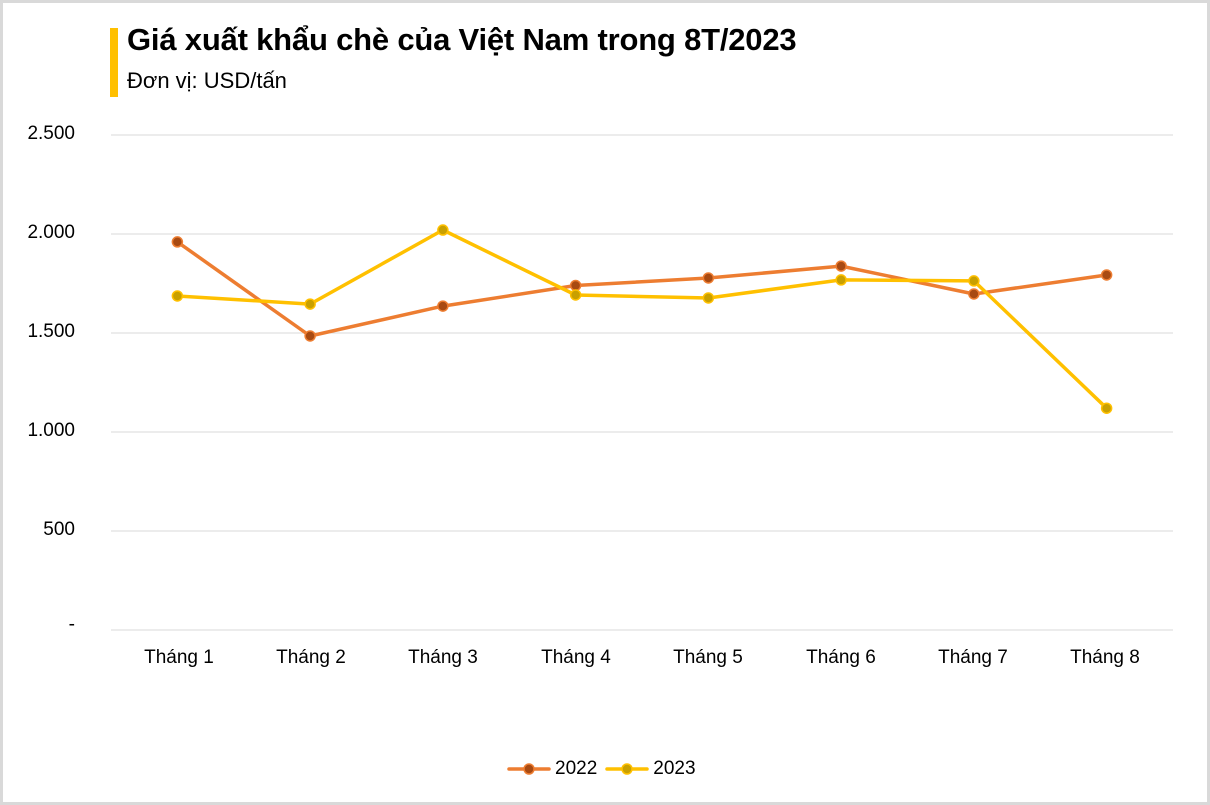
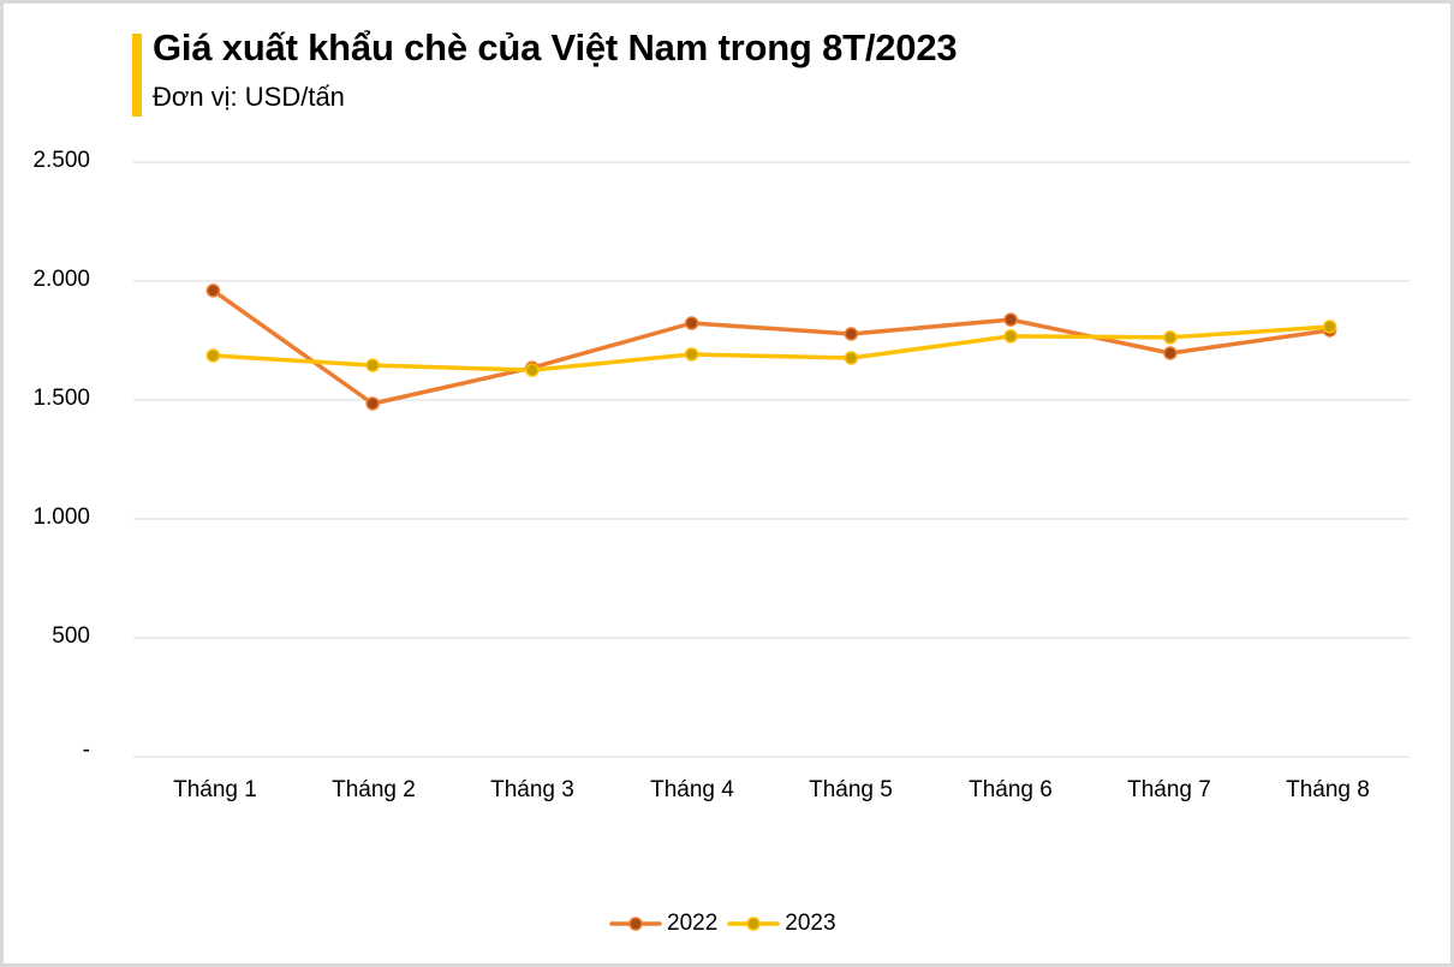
2023/Tháng 3: 2020 -> 1630
2022/Tháng 4: 1740 -> 1820
2023/Tháng 8: 1120 -> 1810
